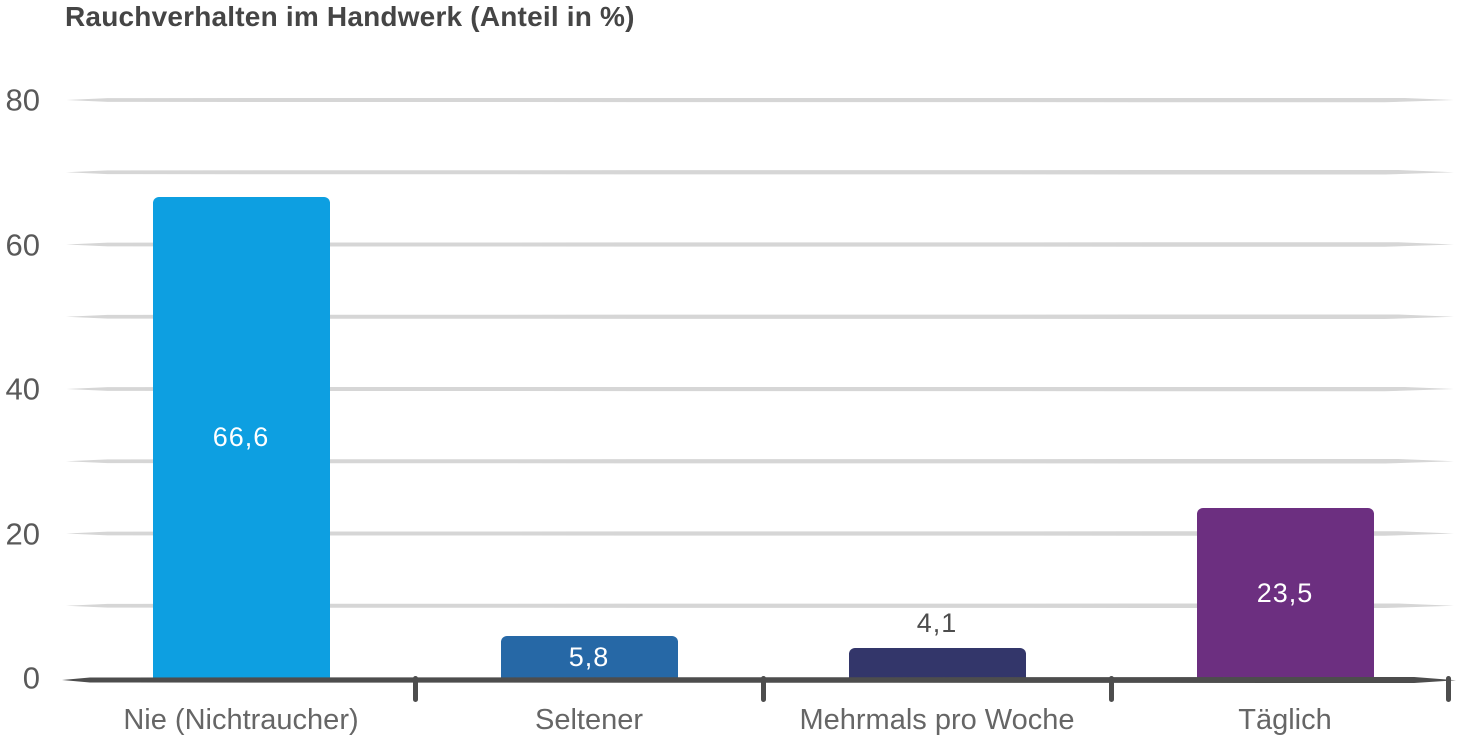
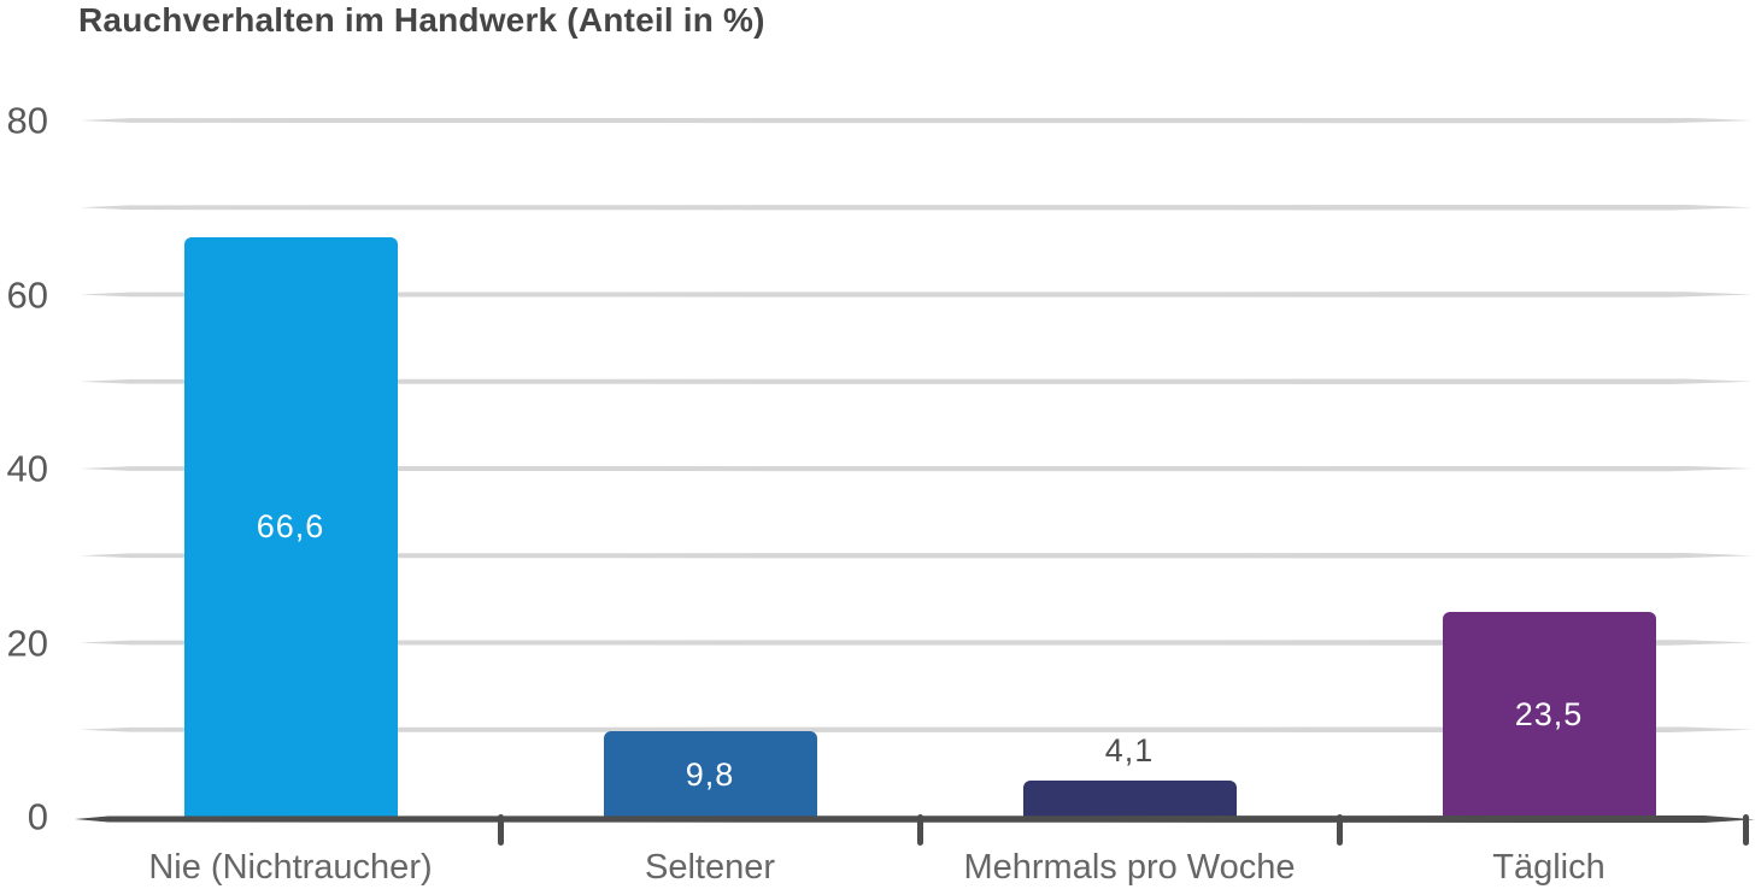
Seltener: 5,8 -> 9,8
